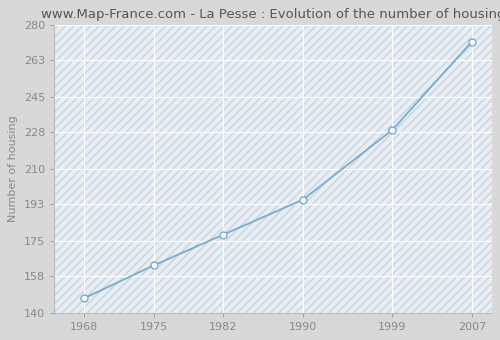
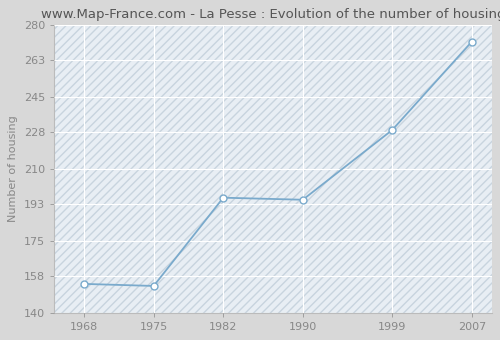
1968: 147 -> 154
1975: 163 -> 153
1982: 178 -> 196
